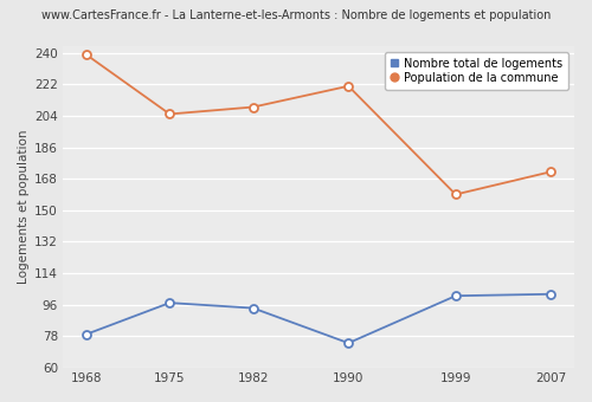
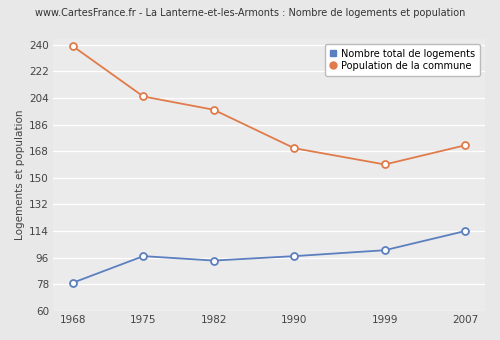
Population de la commune/1982: 209 -> 196
Nombre total de logements/1990: 74 -> 97
Population de la commune/1990: 221 -> 170
Nombre total de logements/2007: 102 -> 114
